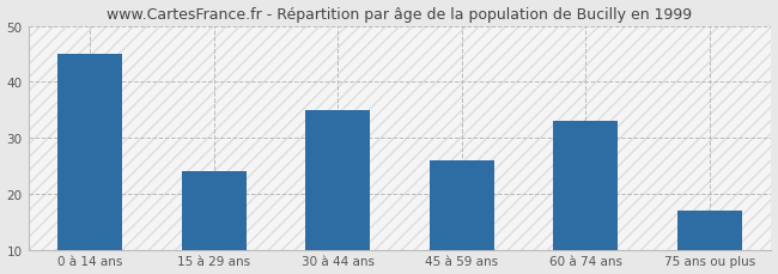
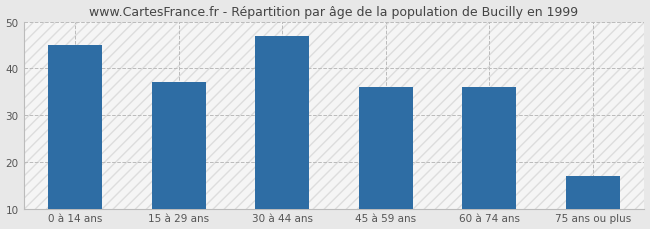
15 à 29 ans: 24 -> 37
30 à 44 ans: 35 -> 47
45 à 59 ans: 26 -> 36
60 à 74 ans: 33 -> 36
